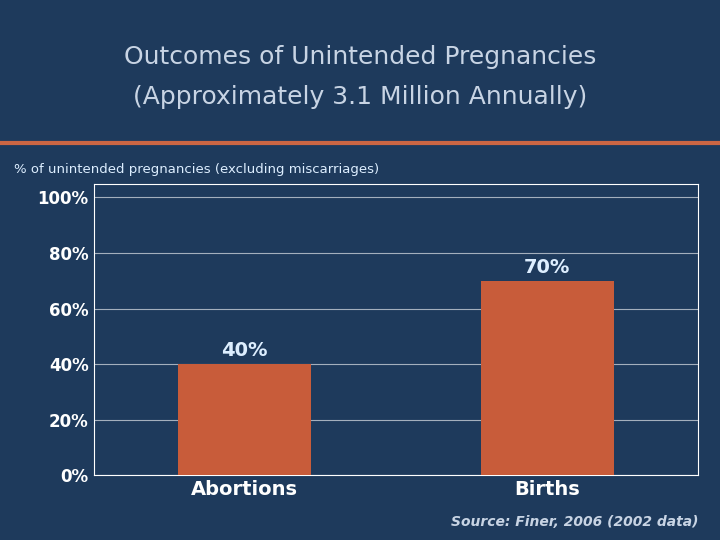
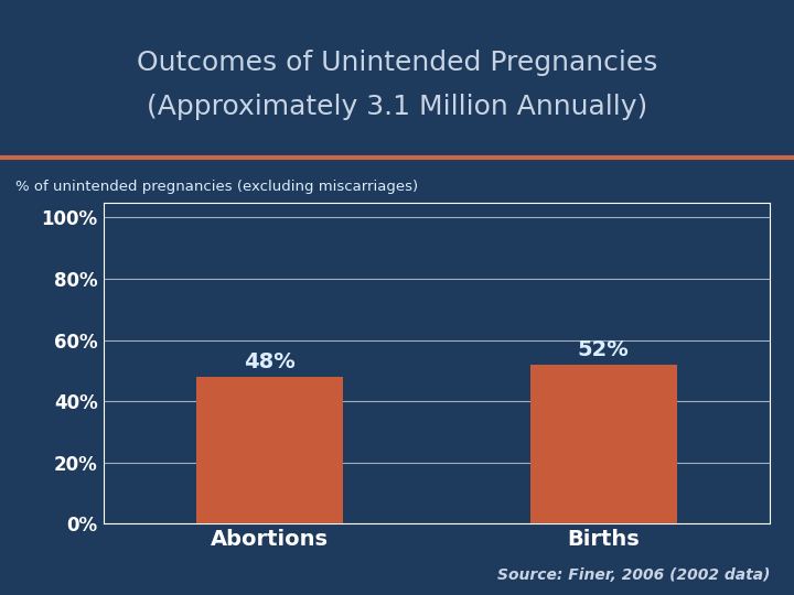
Abortions: 40% -> 48%
Births: 70% -> 52%
